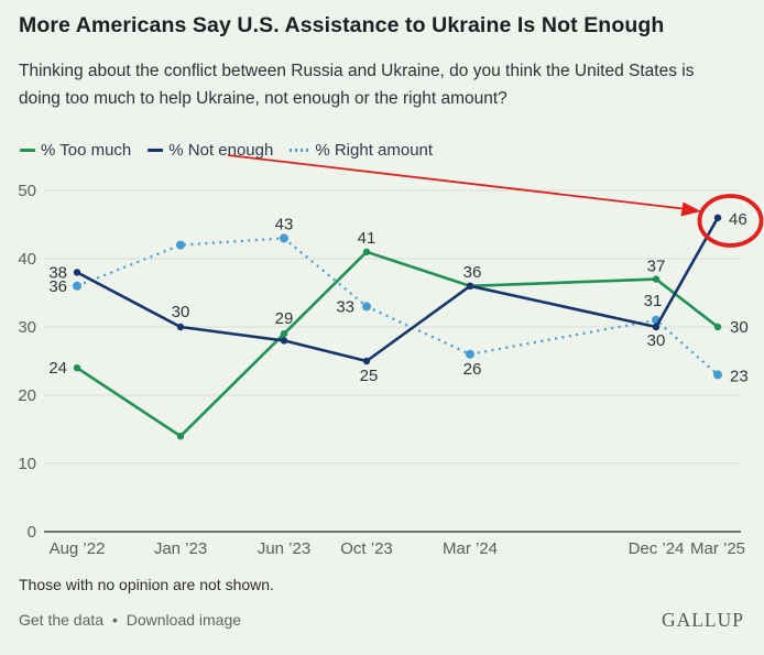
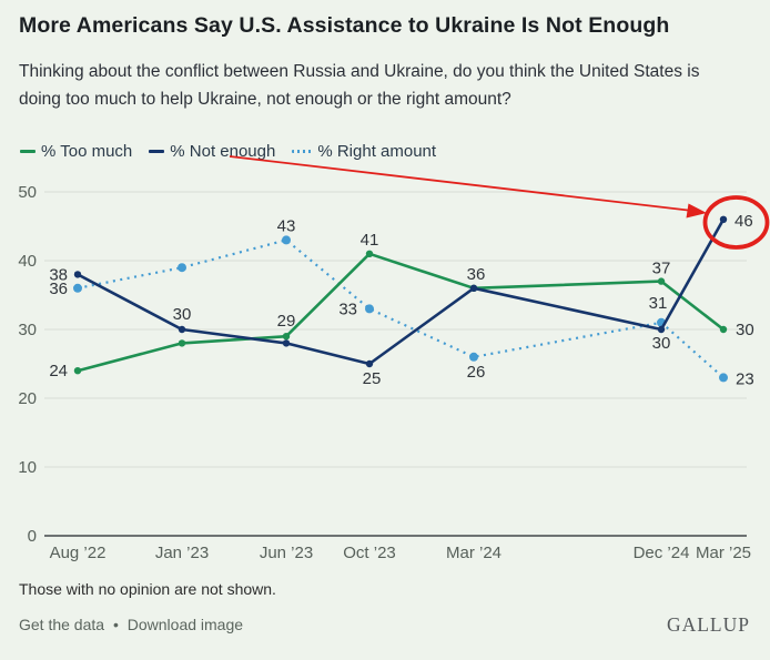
% Too much/Jan ’23: 14 -> 28
% Right amount/Jan ’23: 42 -> 39
